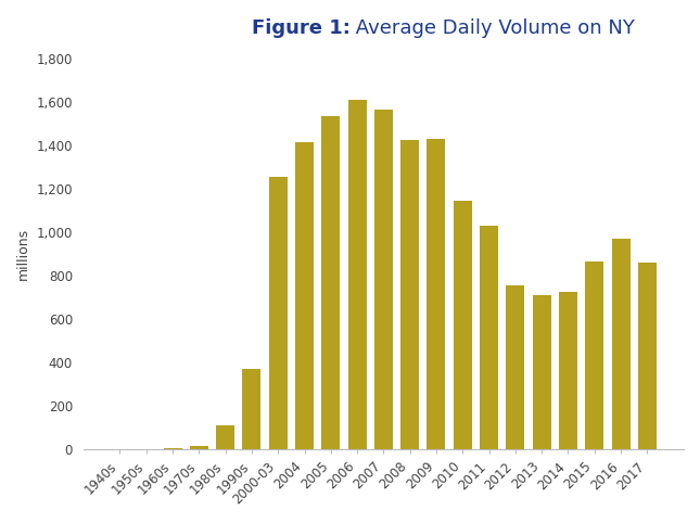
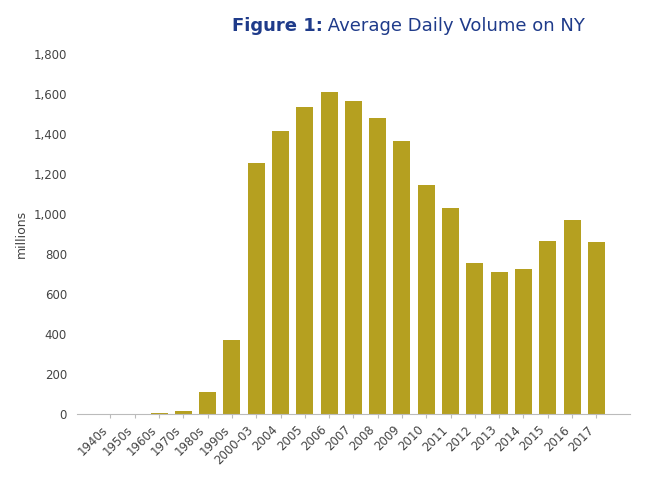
2008: 1,425 -> 1,480
2009: 1,430 -> 1,365
